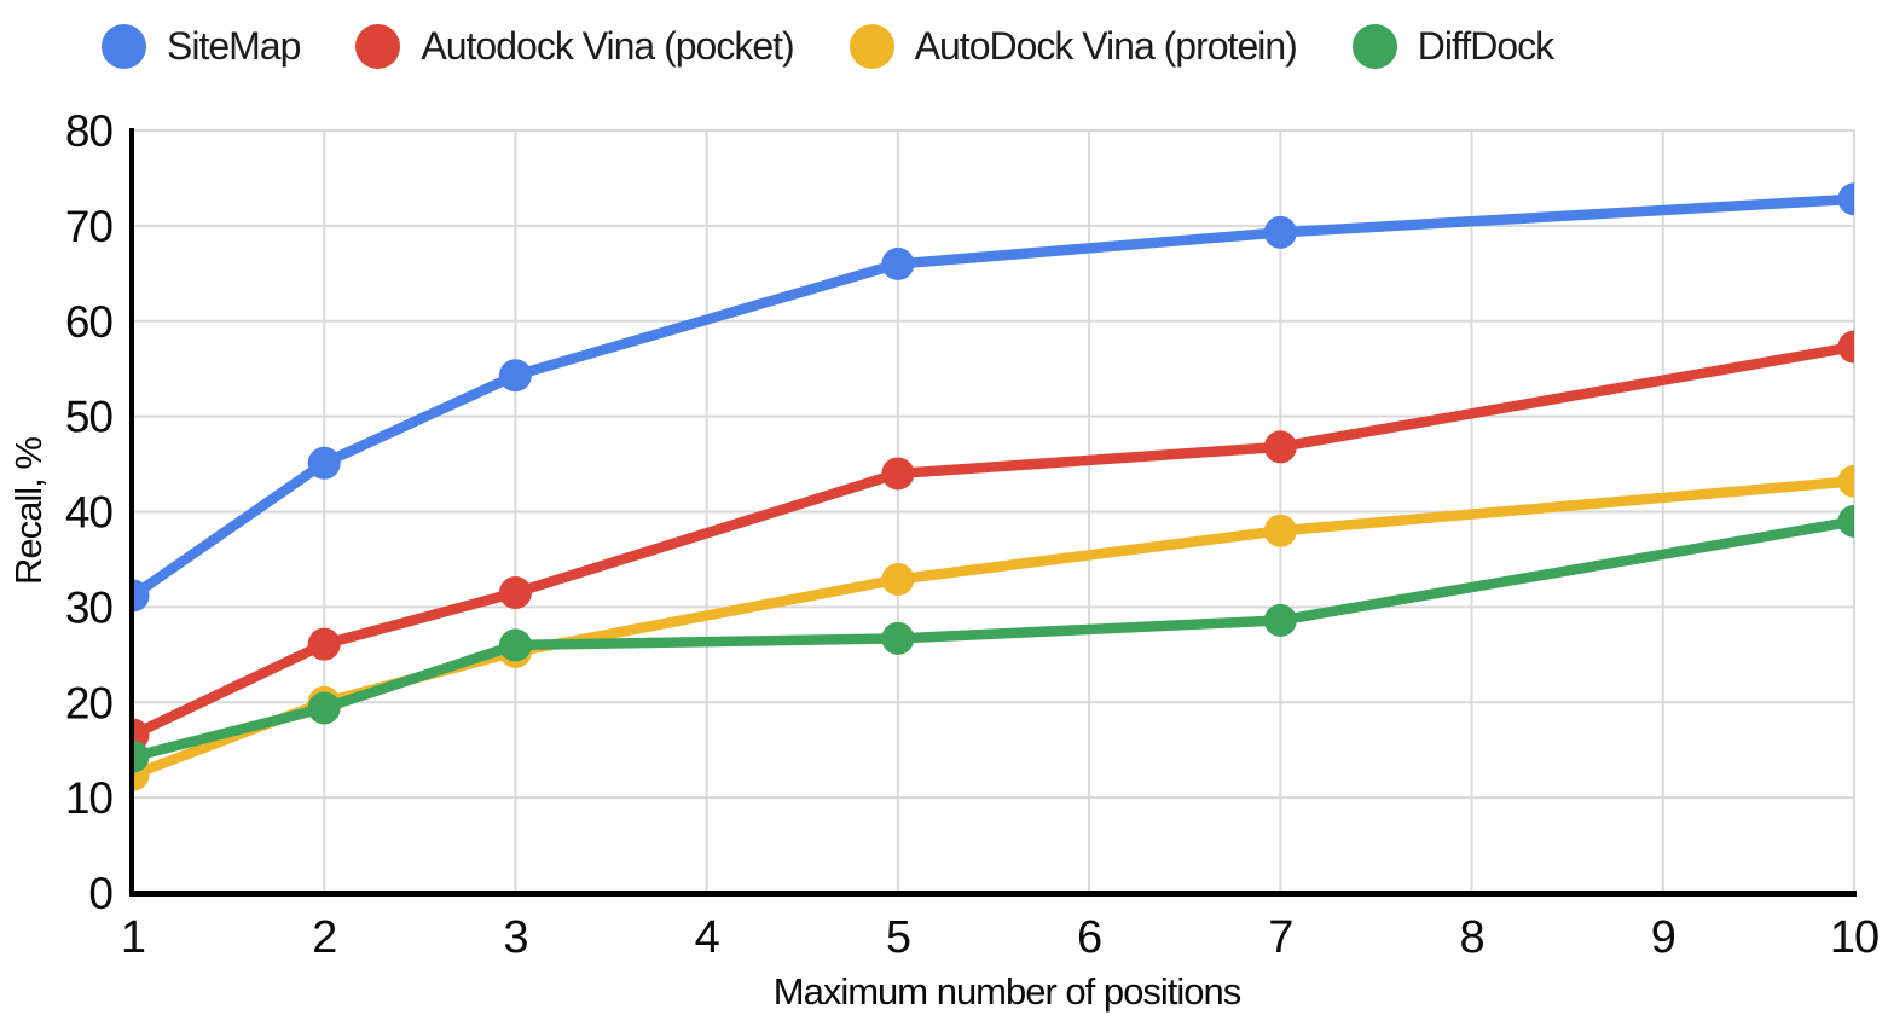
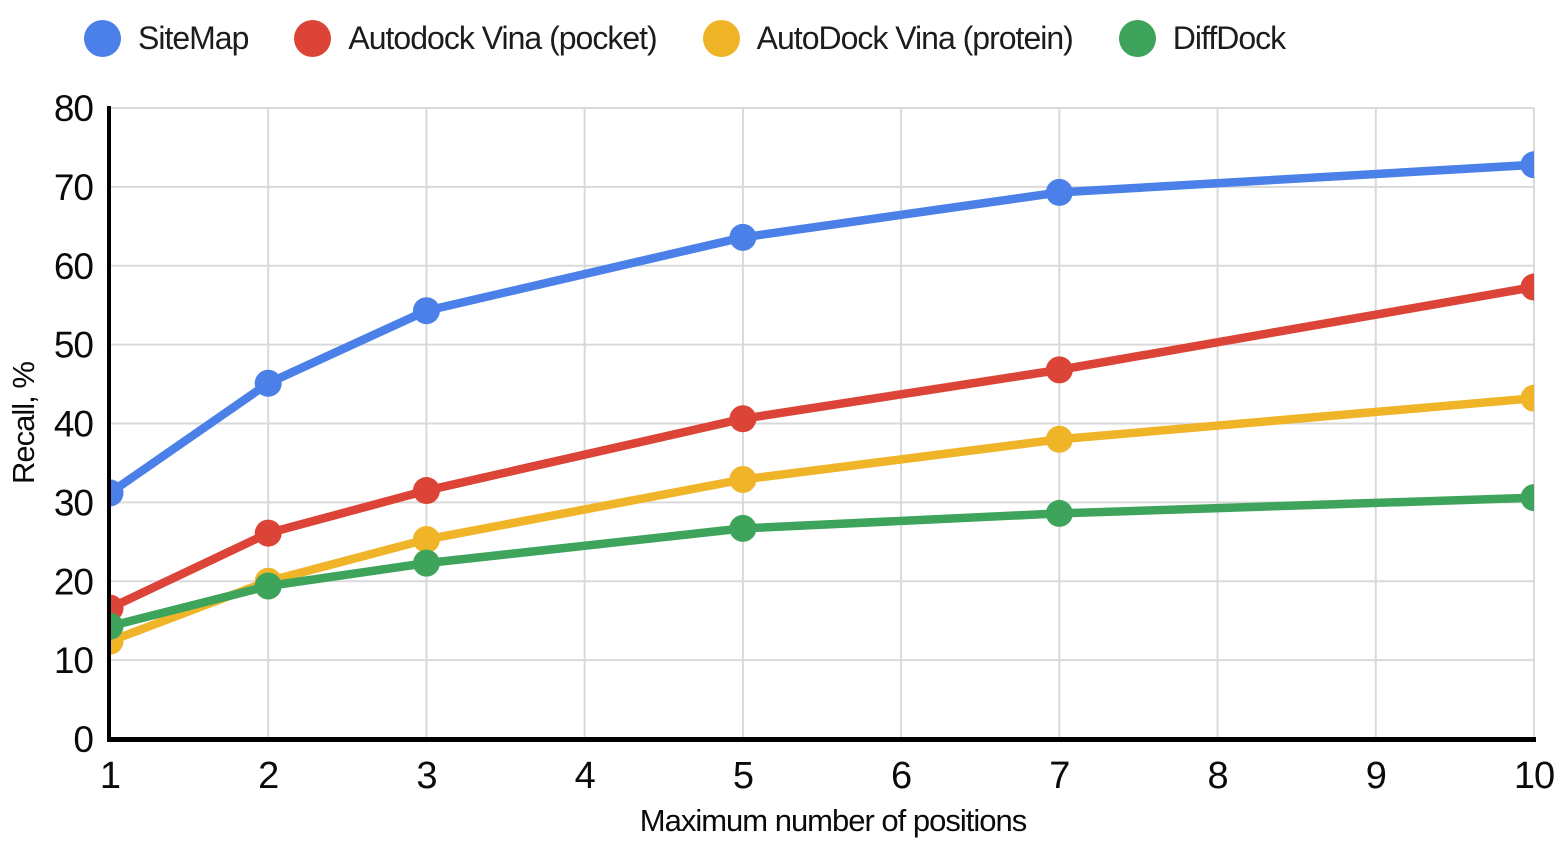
DiffDock/3: 26 -> 22
SiteMap/5: 66 -> 64
Autodock Vina (pocket)/5: 44 -> 41
DiffDock/10: 39 -> 31
